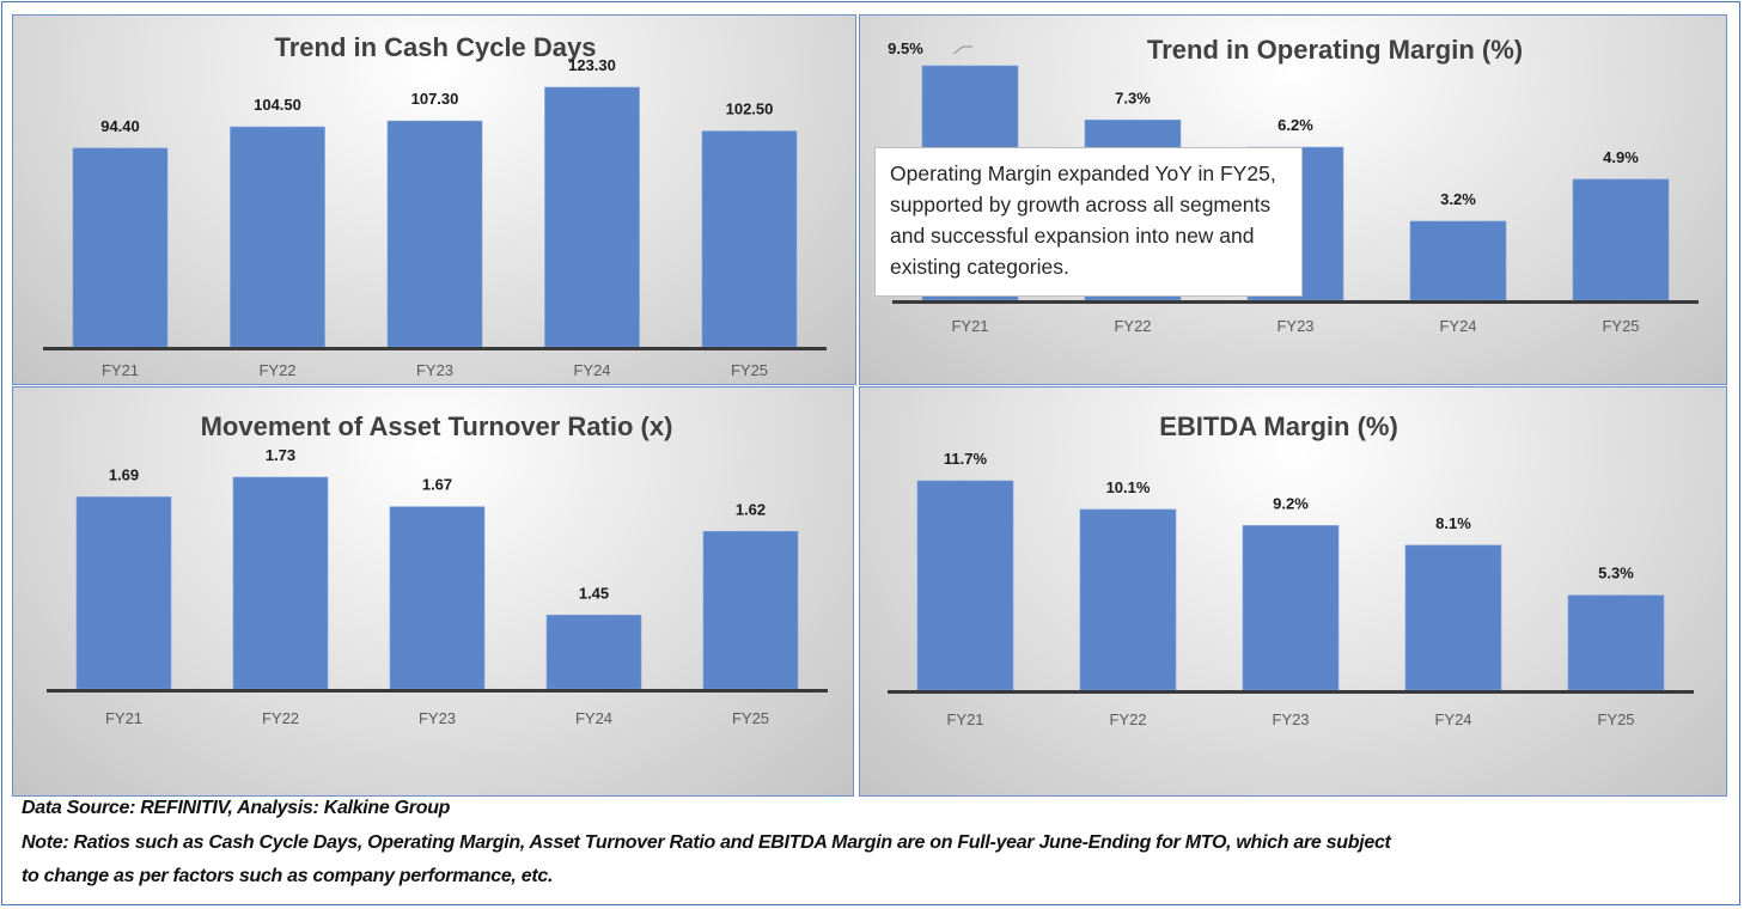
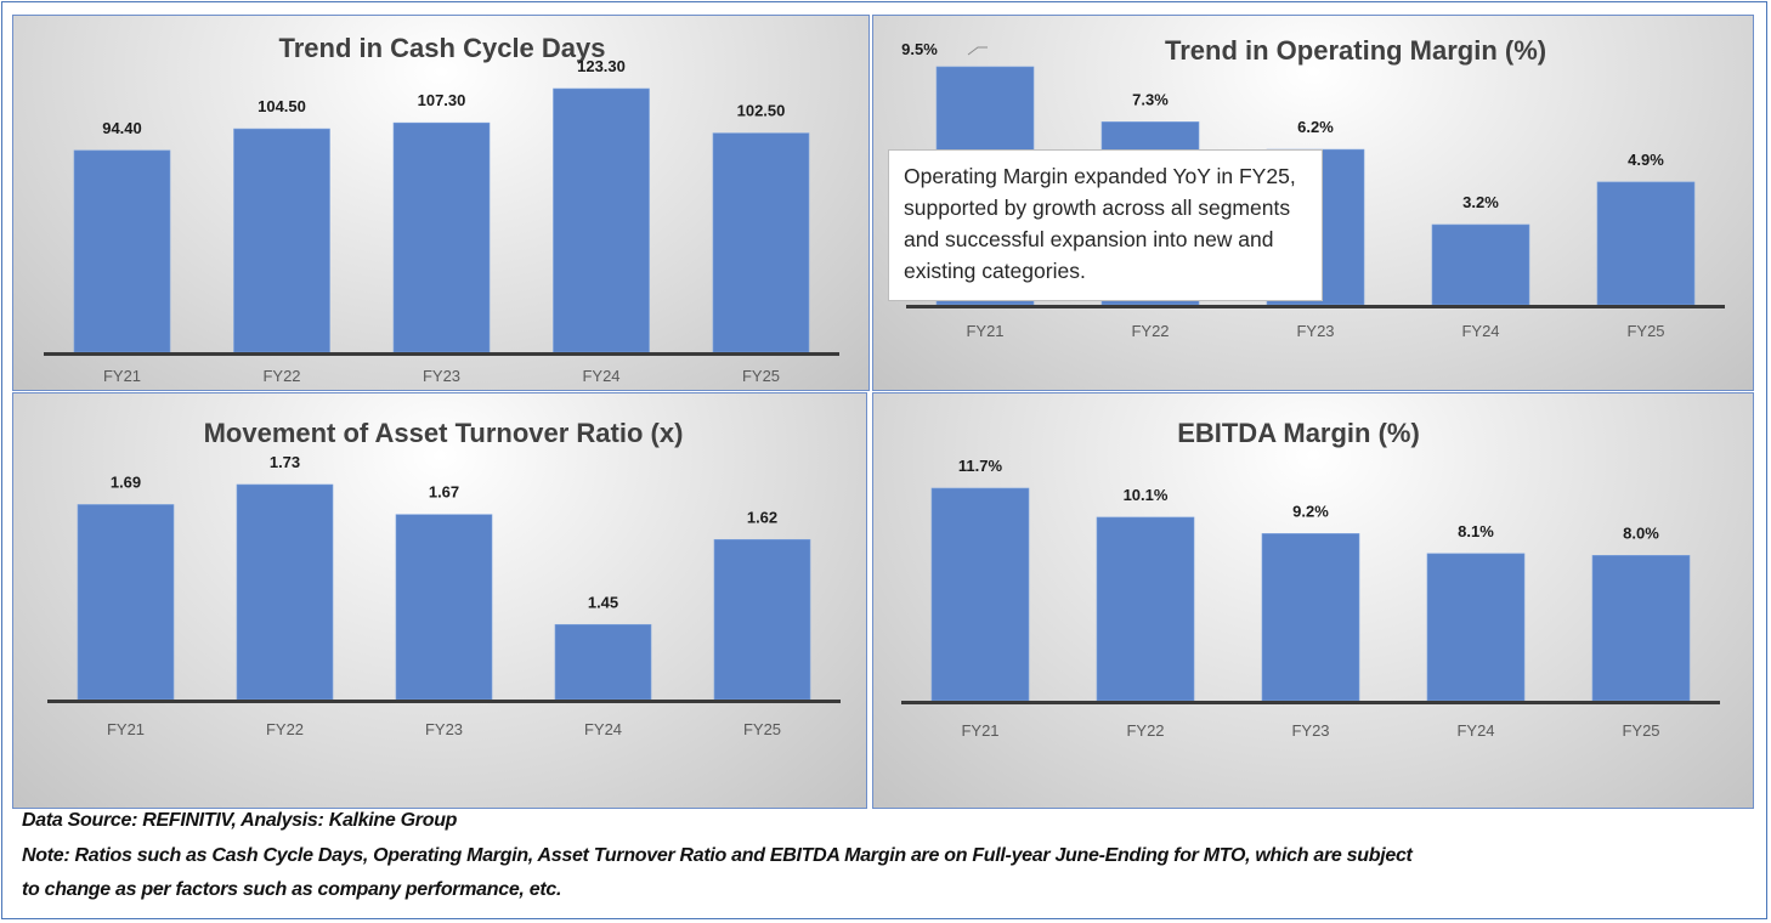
EBITDA Margin (%)/FY25: 5.3% -> 8.0%
